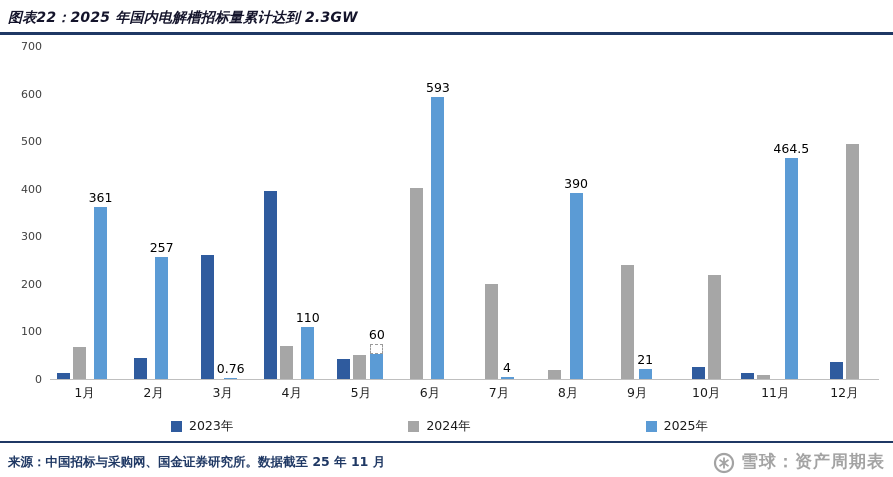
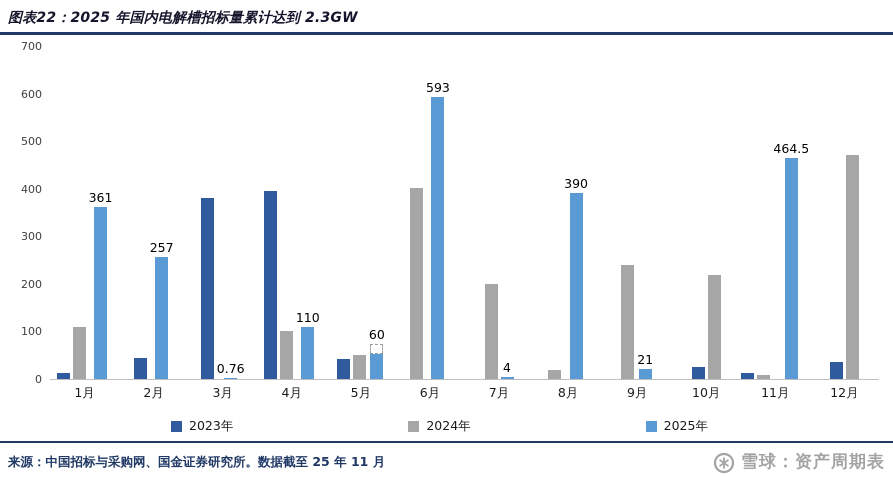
2024年/1月: 70 -> 110
2023年/3月: 260 -> 380
2024年/4月: 70 -> 100
2024年/12月: 500 -> 470
